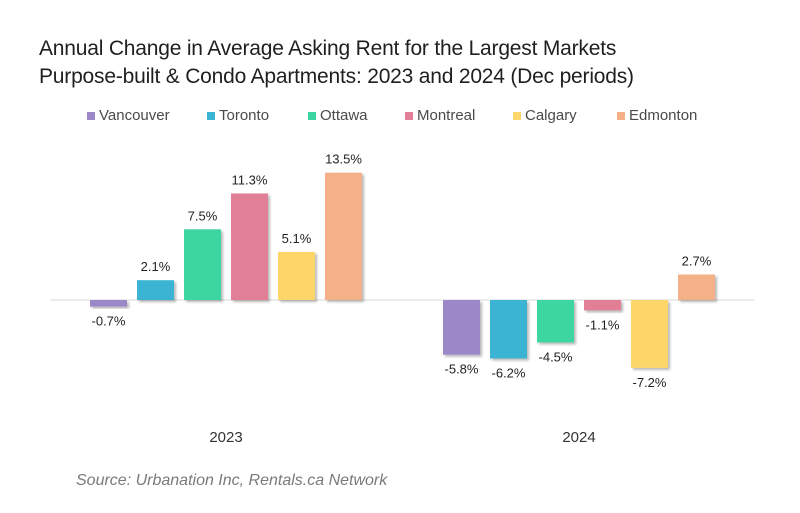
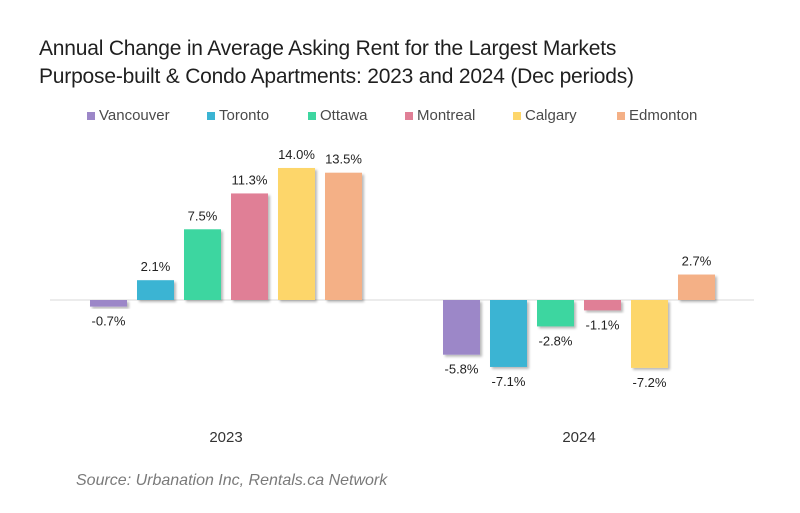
Calgary/2023: 5.1% -> 14.0%
Toronto/2024: -6.2% -> -7.1%
Ottawa/2024: -4.5% -> -2.8%
